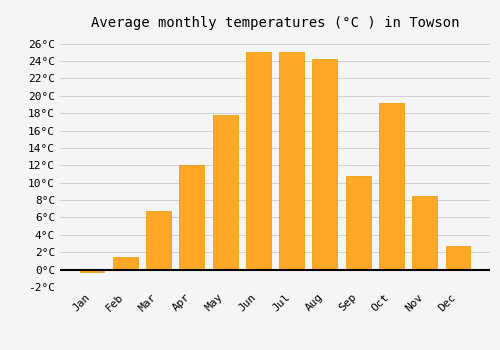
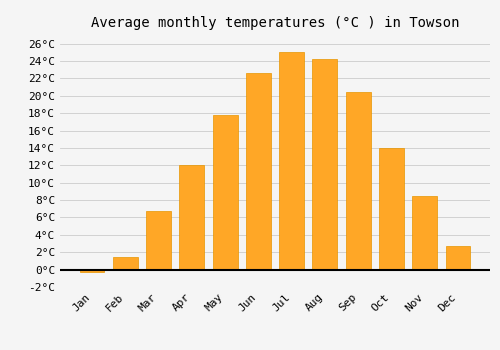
Jun: 25.0°C -> 22.6°C
Sep: 10.8°C -> 20.4°C
Oct: 19.2°C -> 14.0°C
